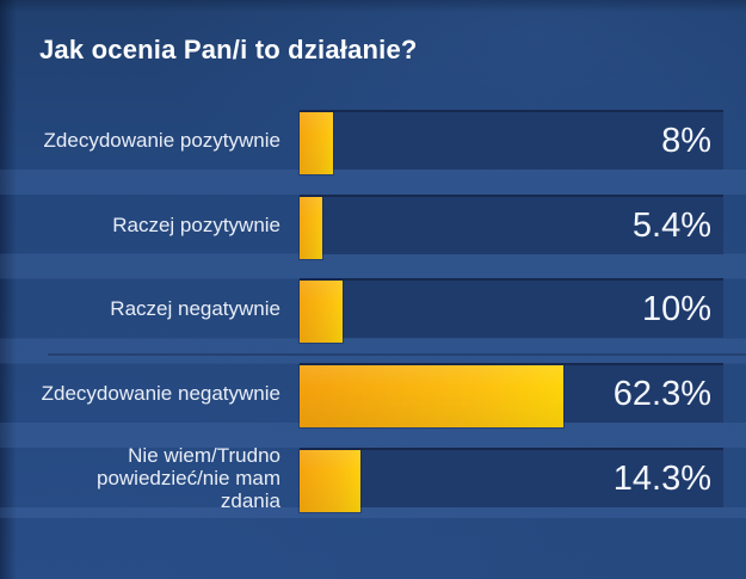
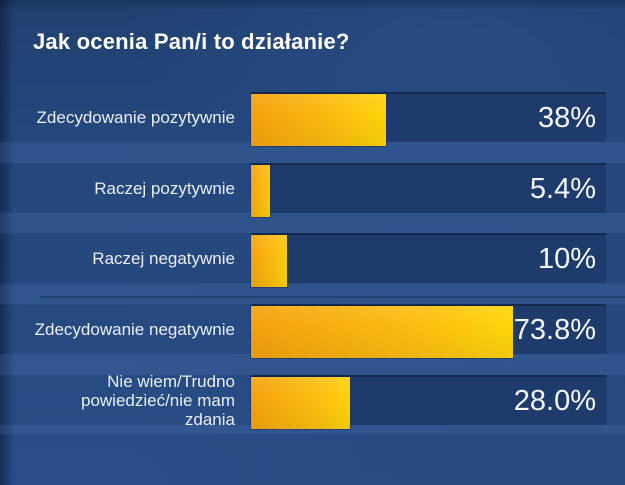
Zdecydowanie pozytywnie: 8% -> 38%
Zdecydowanie negatywnie: 62.3% -> 73.8%
Nie wiem/Trudno powiedzieć/nie mam zdania: 14.3% -> 28.0%
